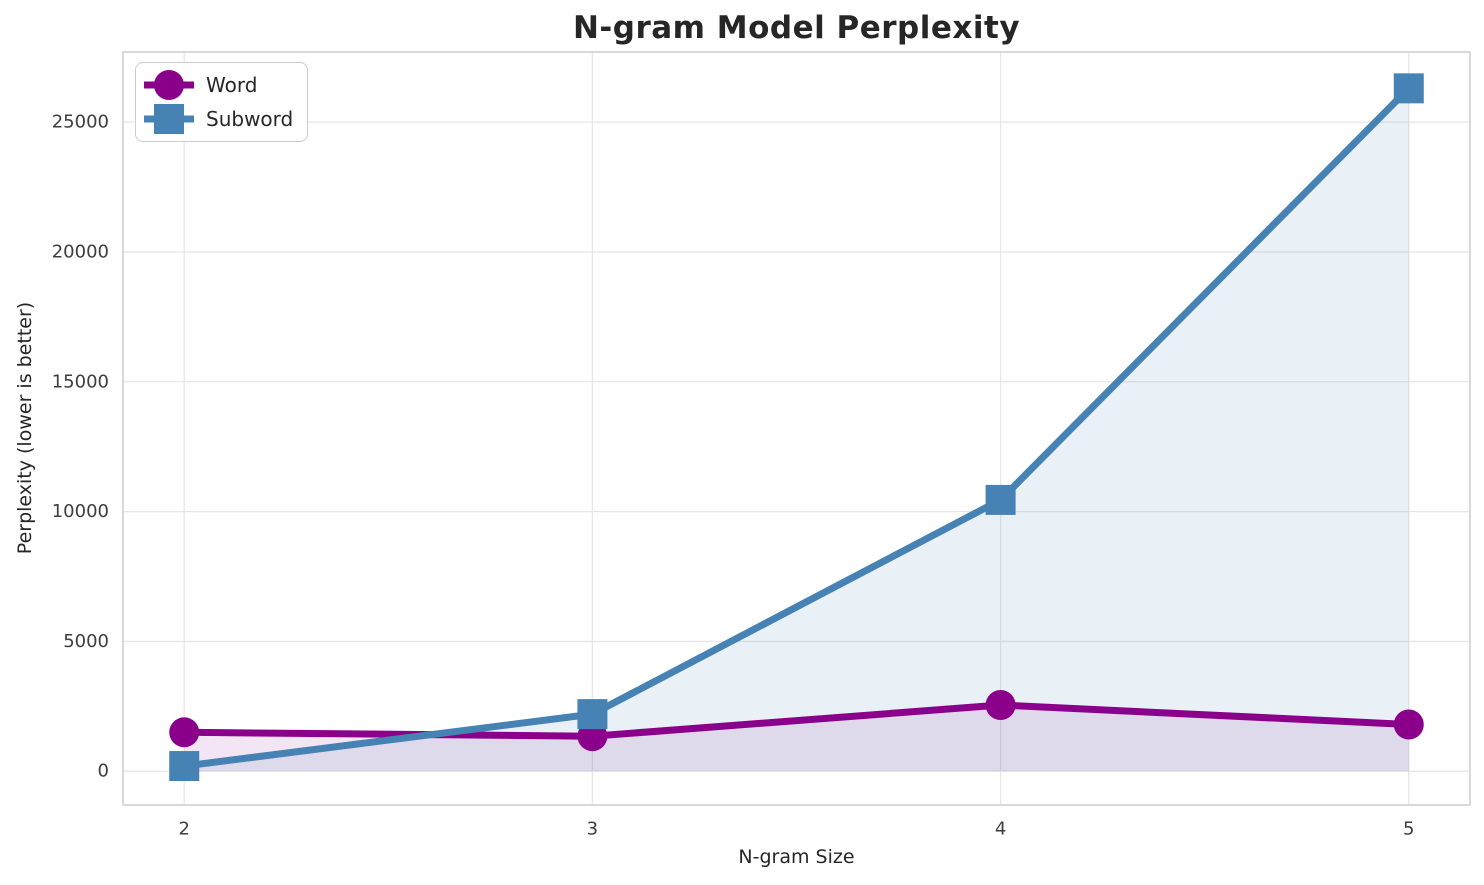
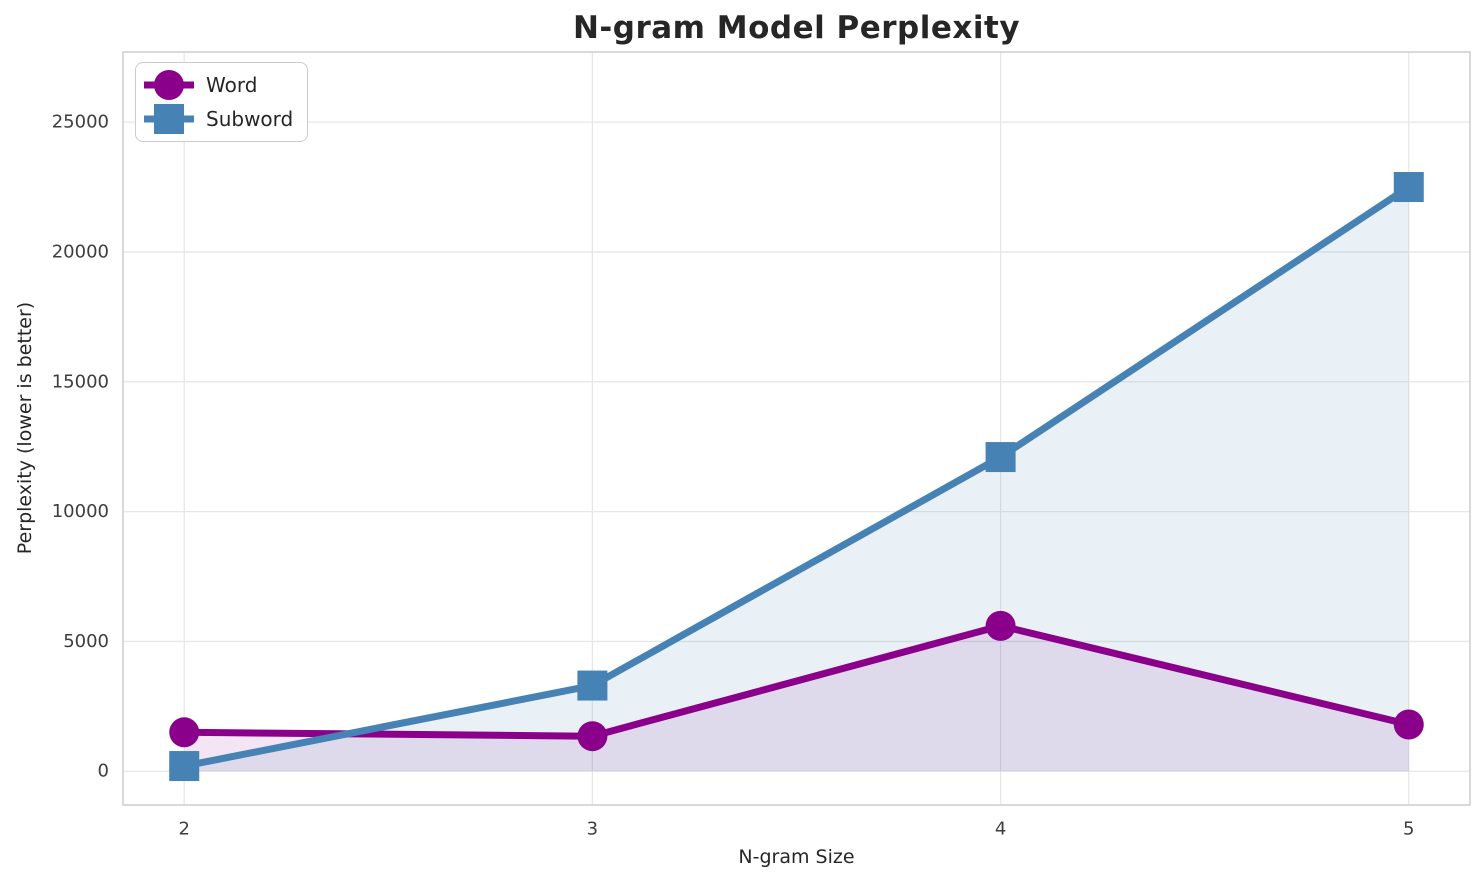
Subword/3: 2200 -> 3300
Word/4: 2600 -> 5600
Subword/4: 10400 -> 12100
Subword/5: 26300 -> 22500
